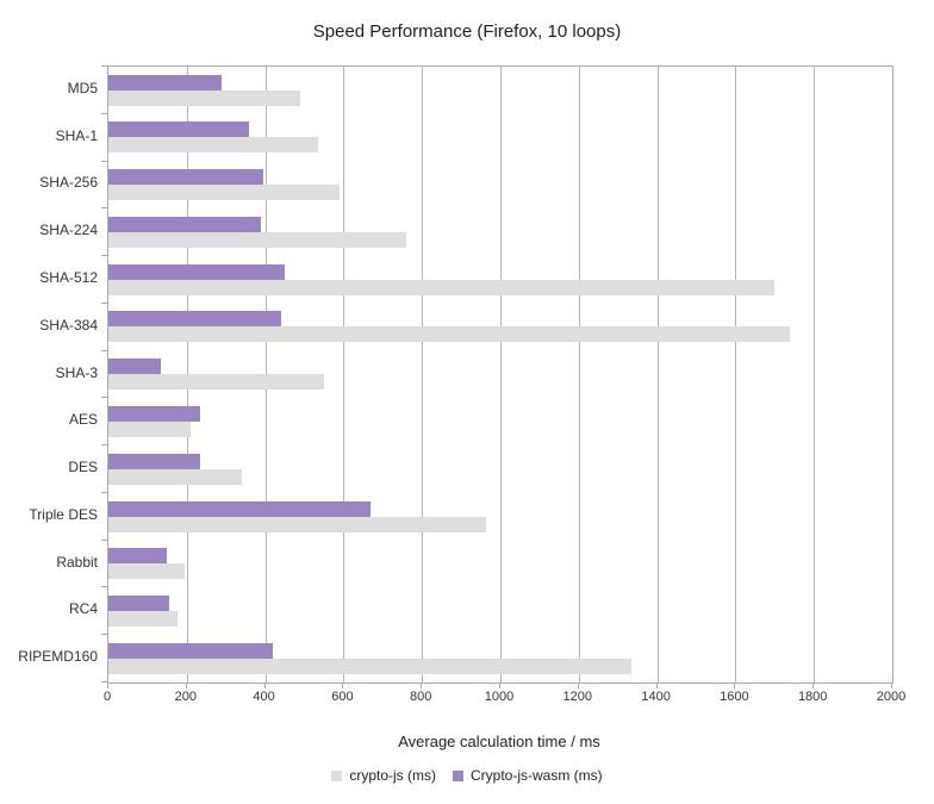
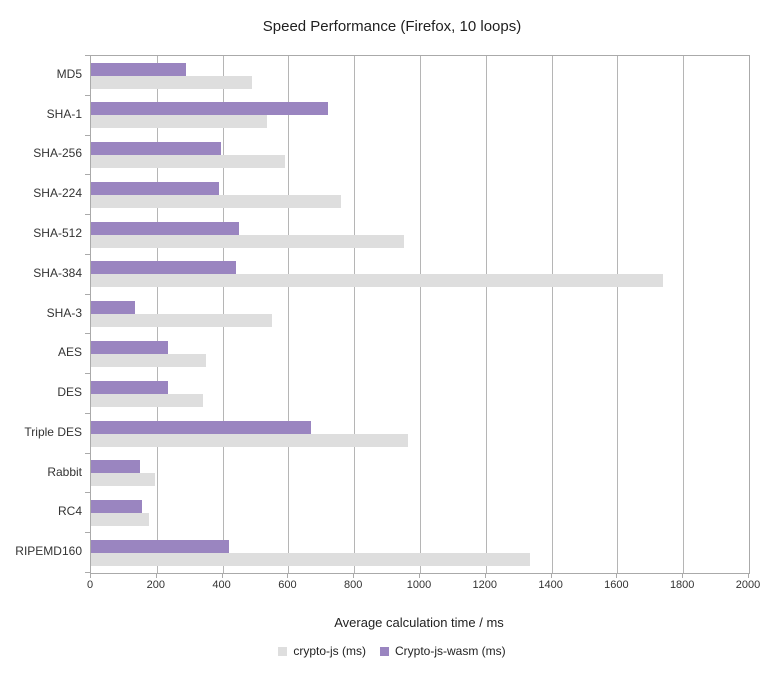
Crypto-js-wasm (ms)/SHA-1: 360 -> 720
crypto-js (ms)/SHA-512: 1700 -> 950
crypto-js (ms)/AES: 210 -> 350
